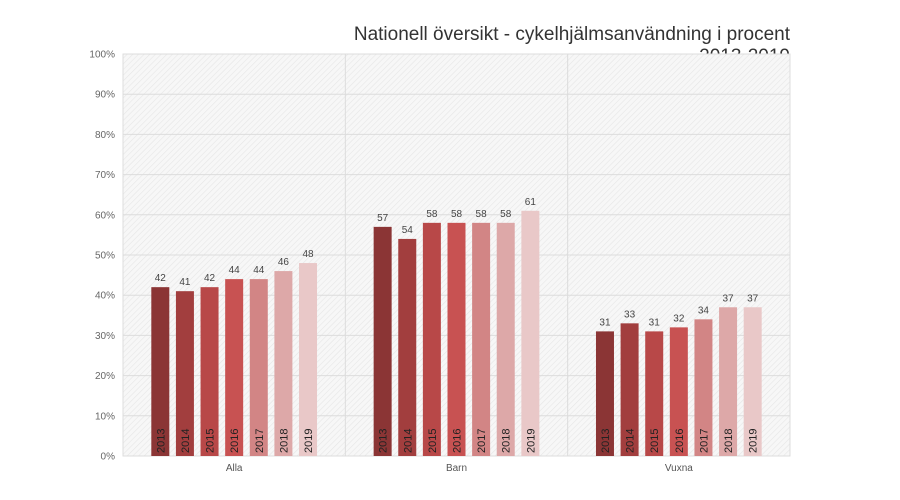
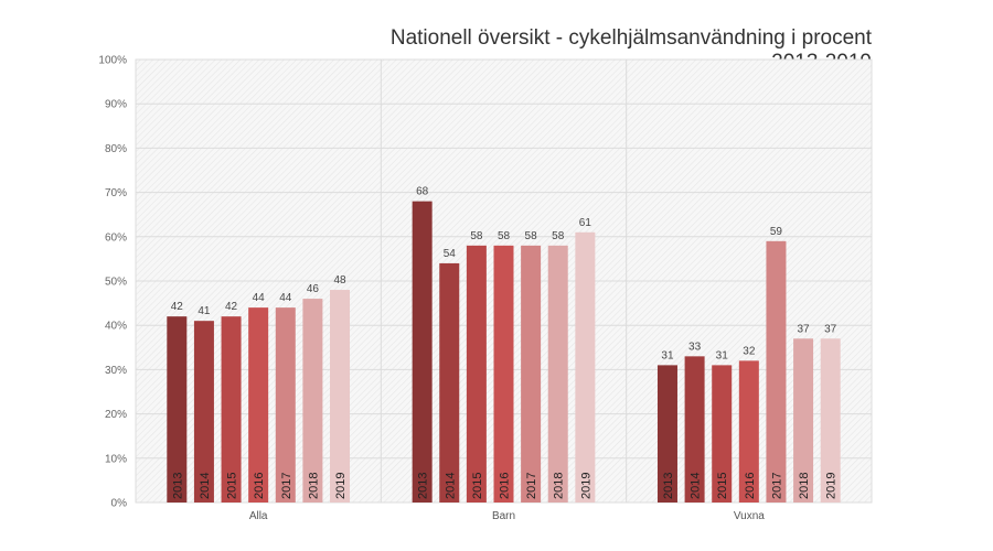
2013/Barn: 57 -> 68
2017/Vuxna: 34 -> 59
